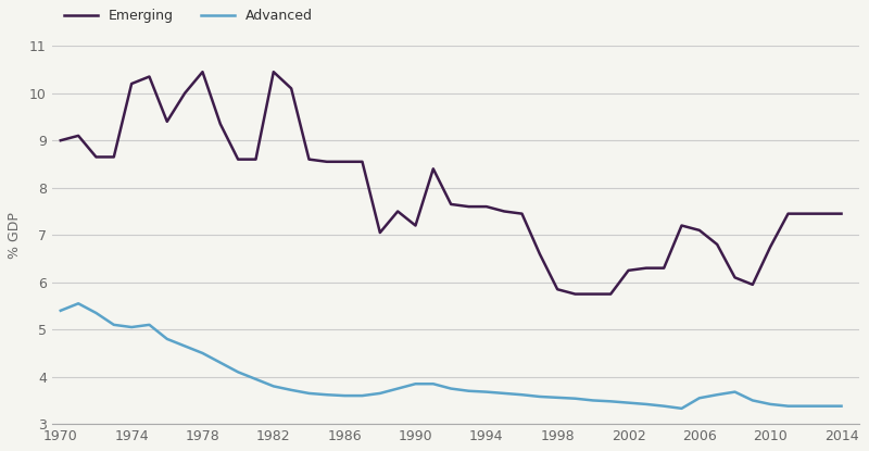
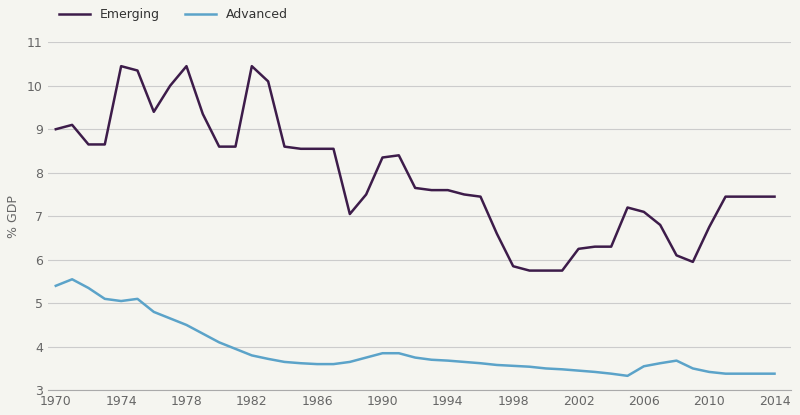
Emerging/1974: 10.20 -> 10.45
Emerging/1990: 7.20 -> 8.35
